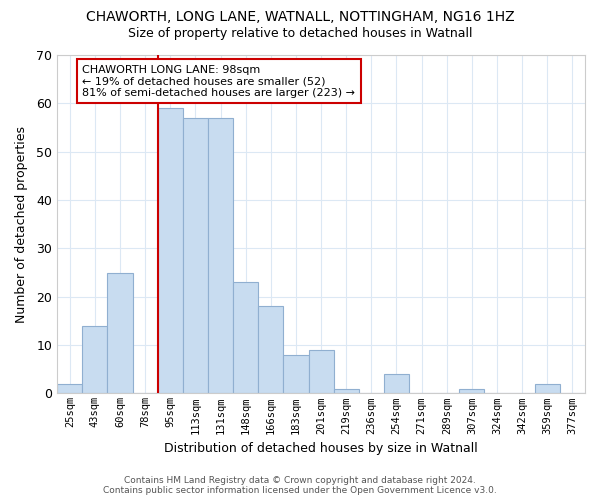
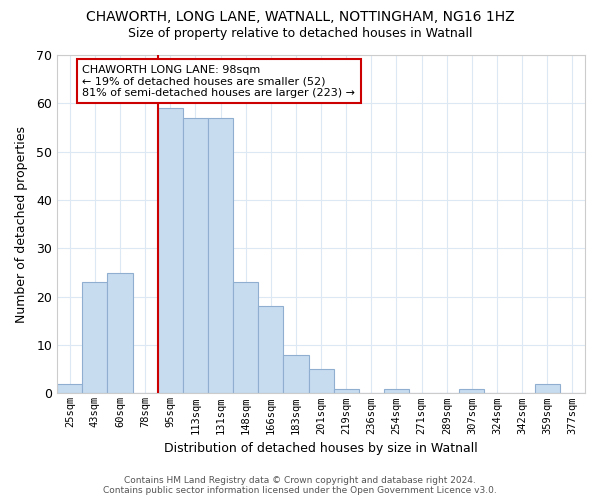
43sqm: 14 -> 23
201sqm: 9 -> 5
254sqm: 4 -> 1
